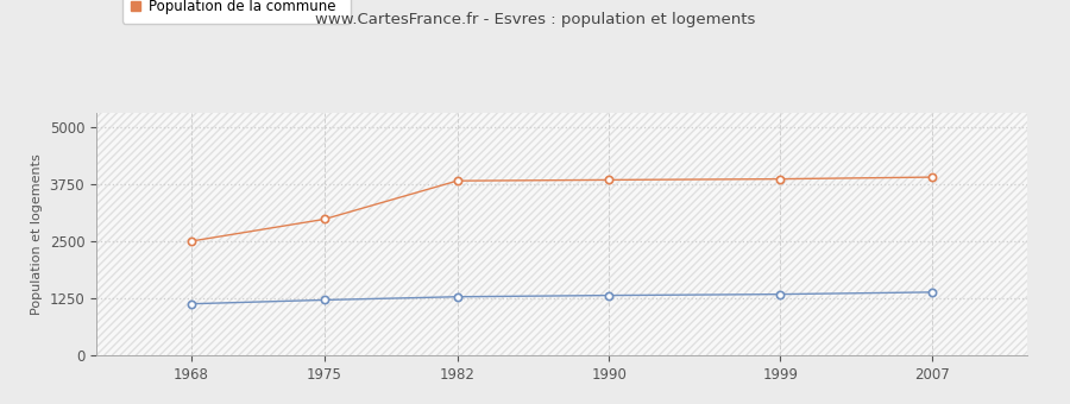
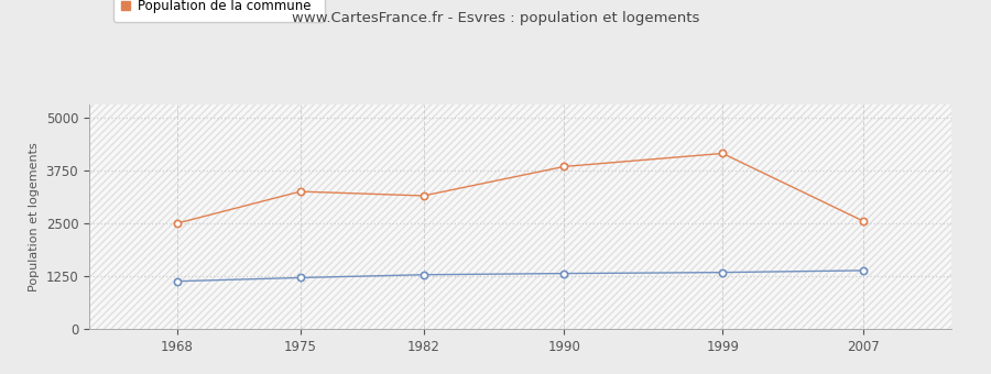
Population de la commune/1975: 2980 -> 3250
Population de la commune/1982: 3820 -> 3150
Population de la commune/1999: 3860 -> 4150
Population de la commune/2007: 3900 -> 2550
